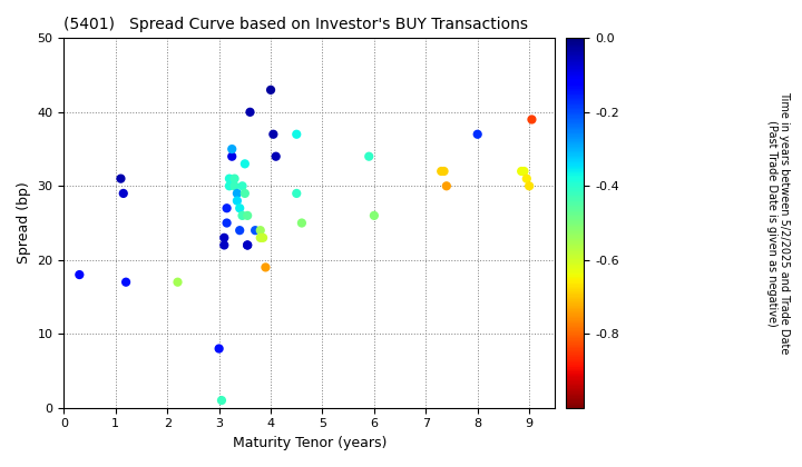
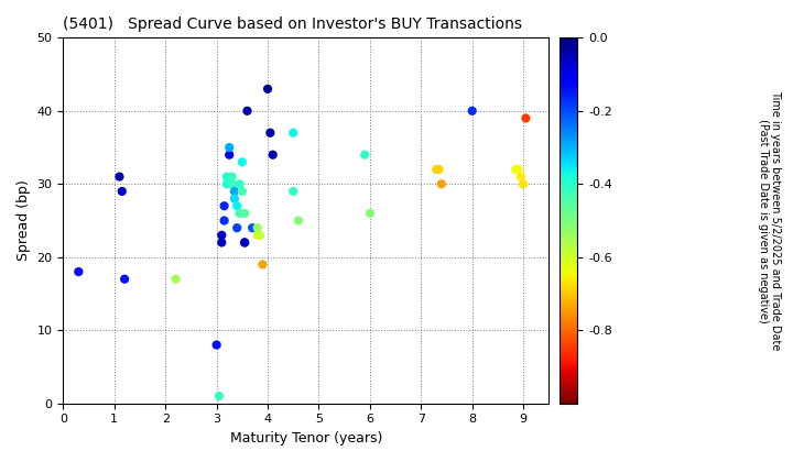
8: 37 -> 40
